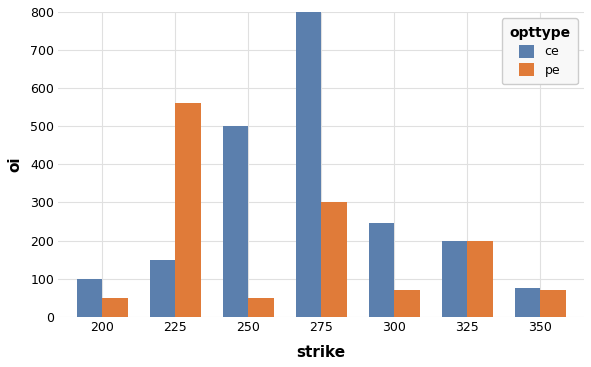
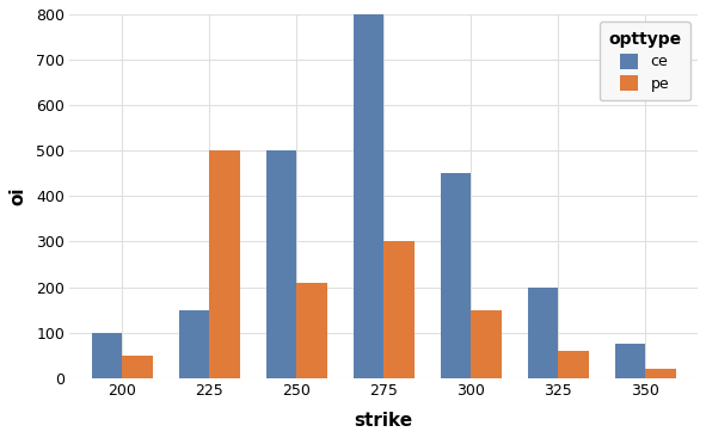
pe/225: 560 -> 500
pe/250: 50 -> 210
ce/300: 245 -> 450
pe/300: 70 -> 150
pe/325: 200 -> 60
pe/350: 70 -> 20
